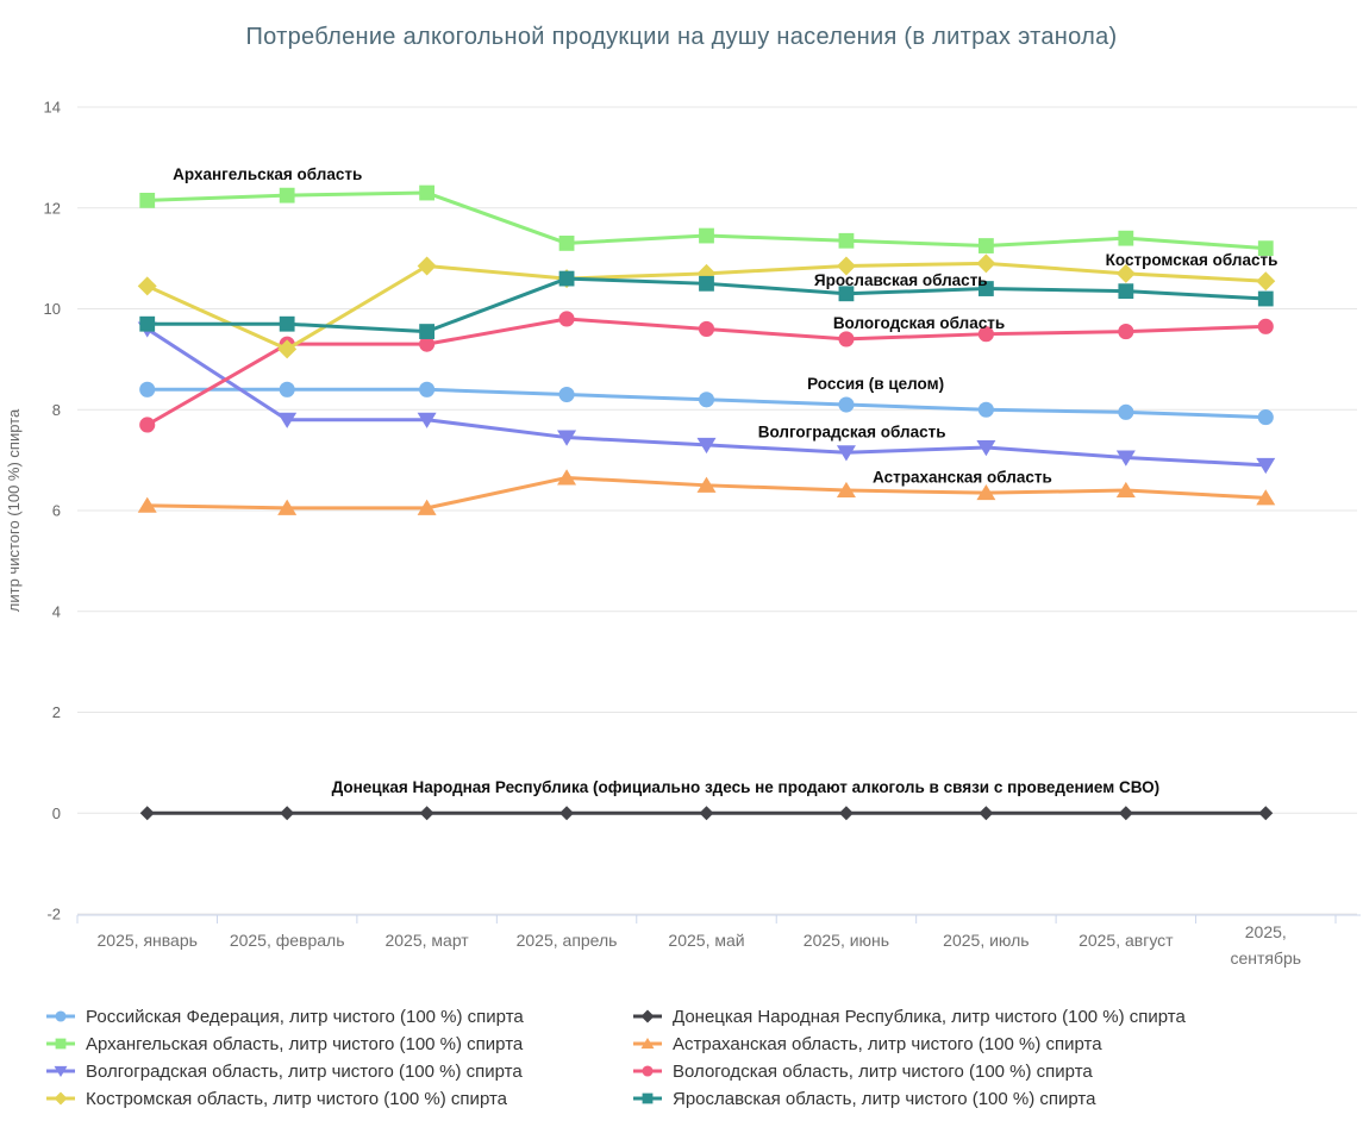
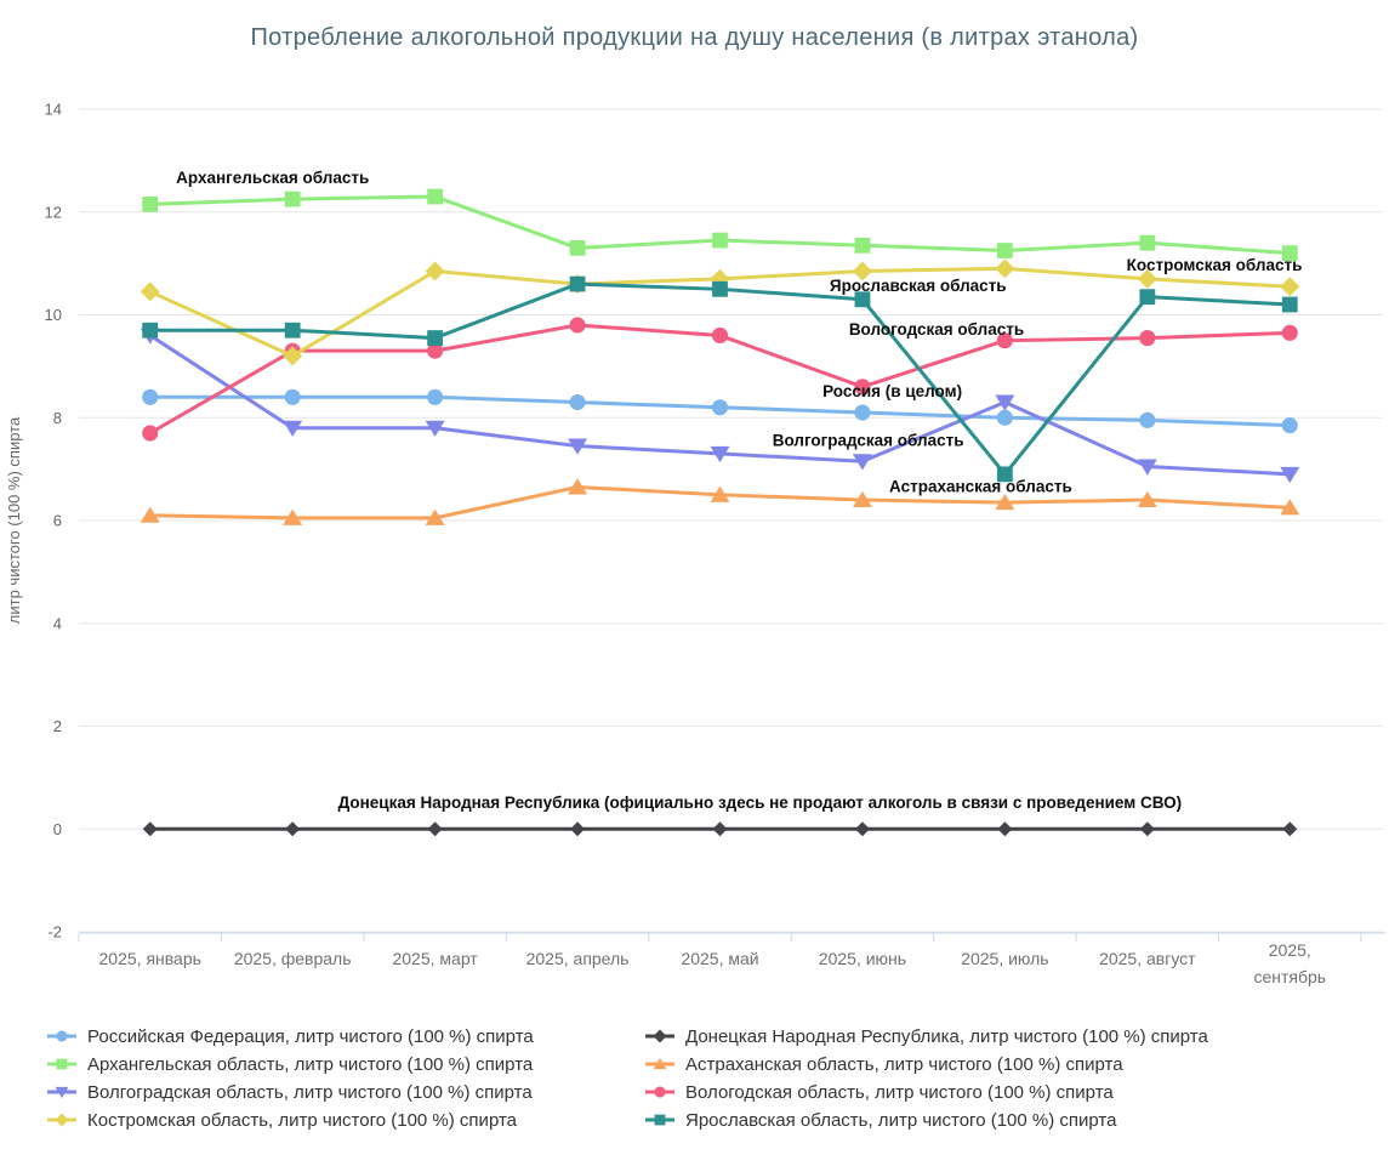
Вологодская область, литр чистого (100 %) спирта/2025, июнь: 9.4 -> 8.6
Волгоградская область, литр чистого (100 %) спирта/2025, июль: 7.2 -> 8.3
Ярославская область, литр чистого (100 %) спирта/2025, июль: 10.4 -> 6.9
